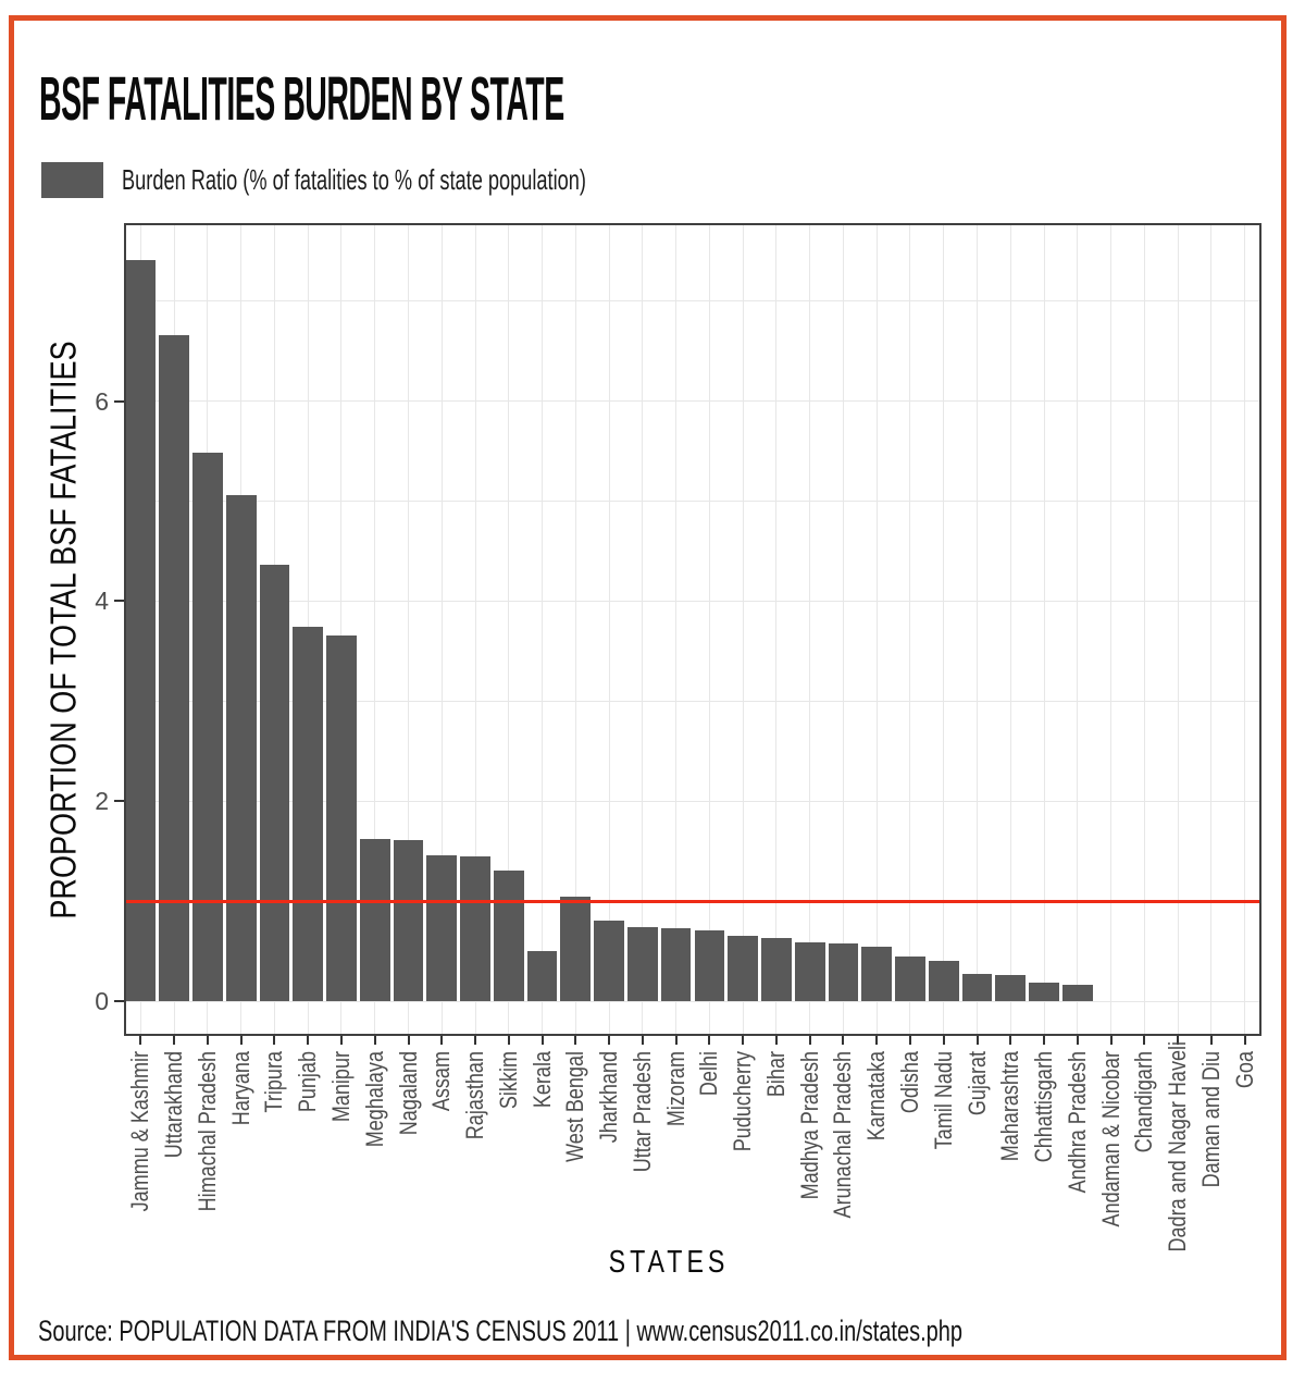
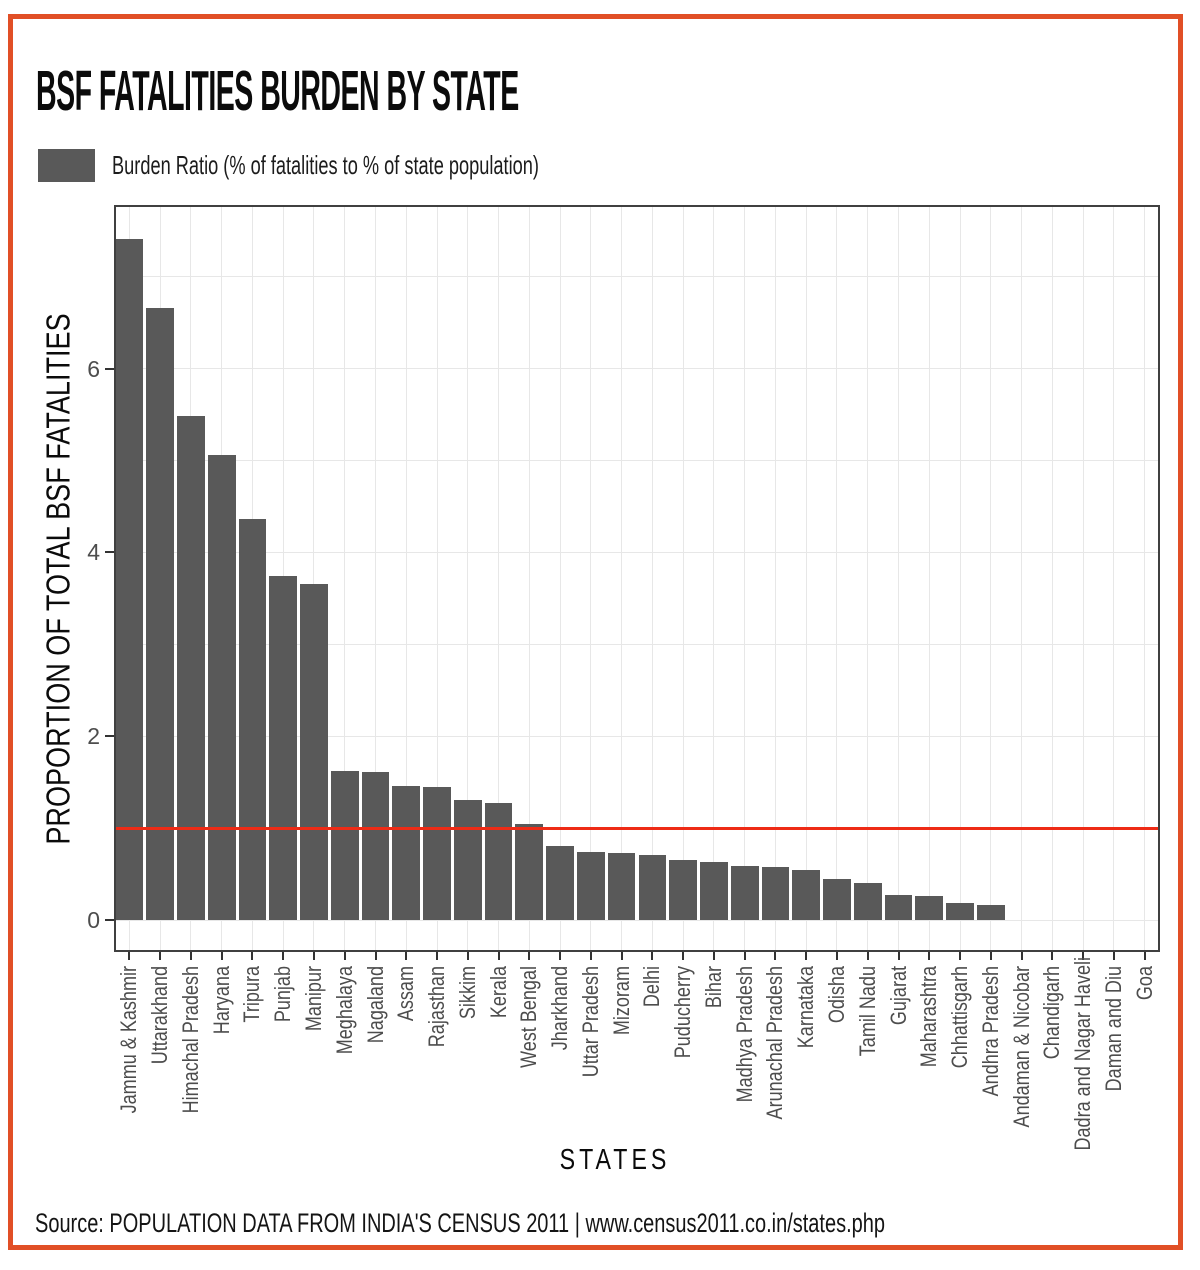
Kerala: 0.5 -> 1.3
